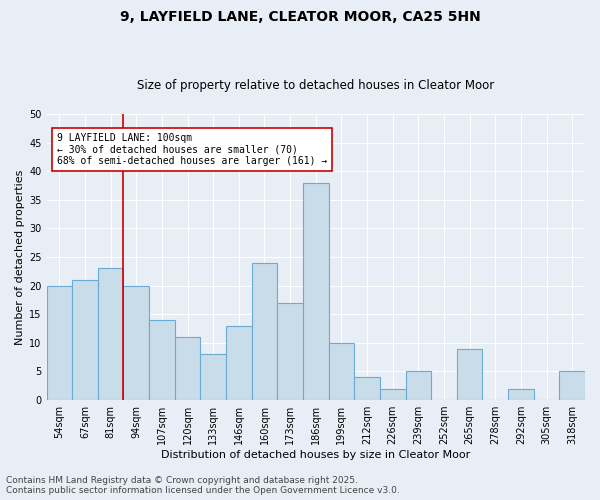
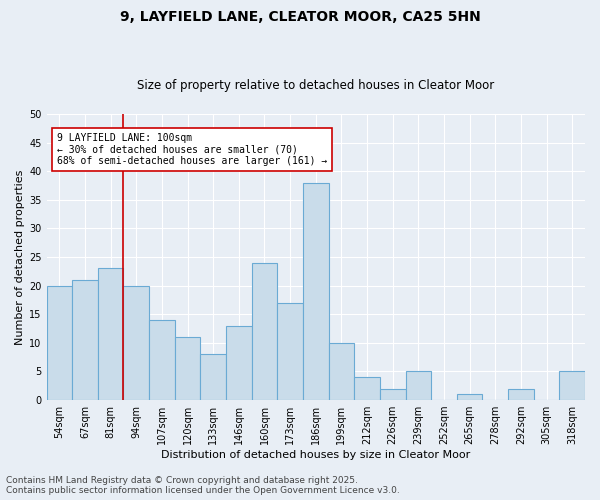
265sqm: 9 -> 1
